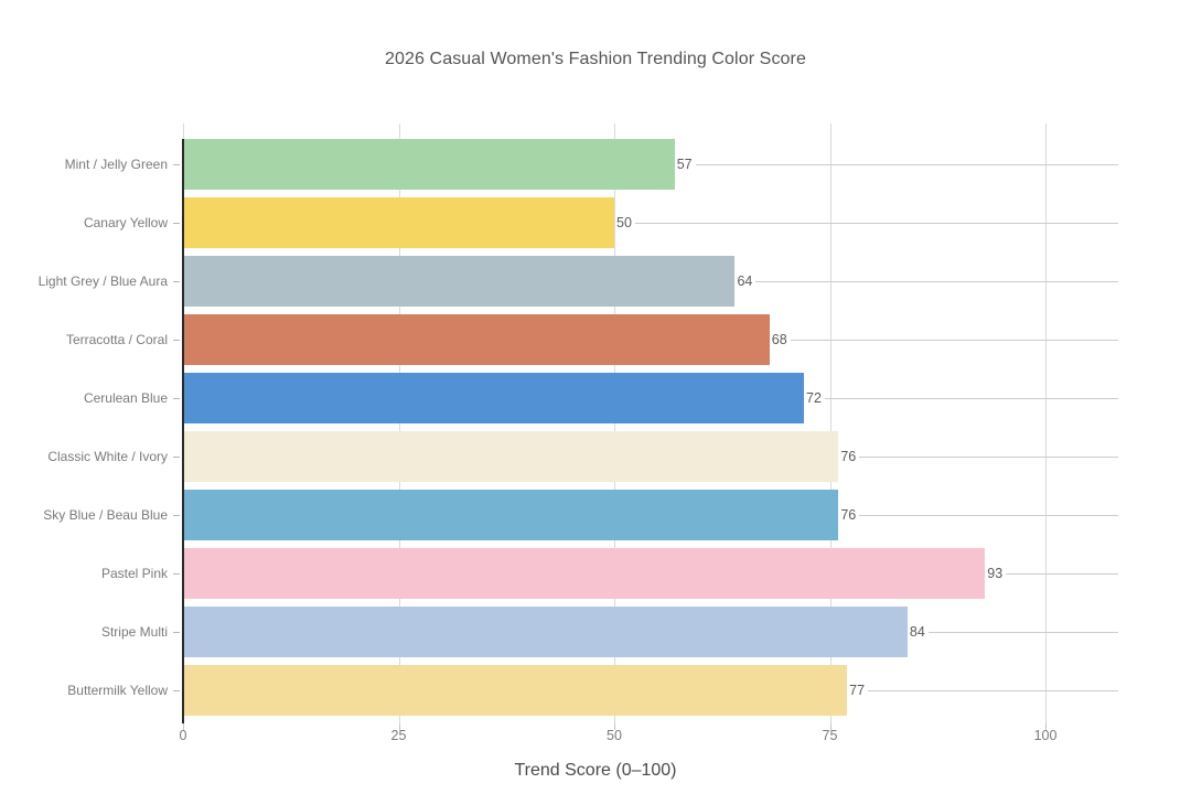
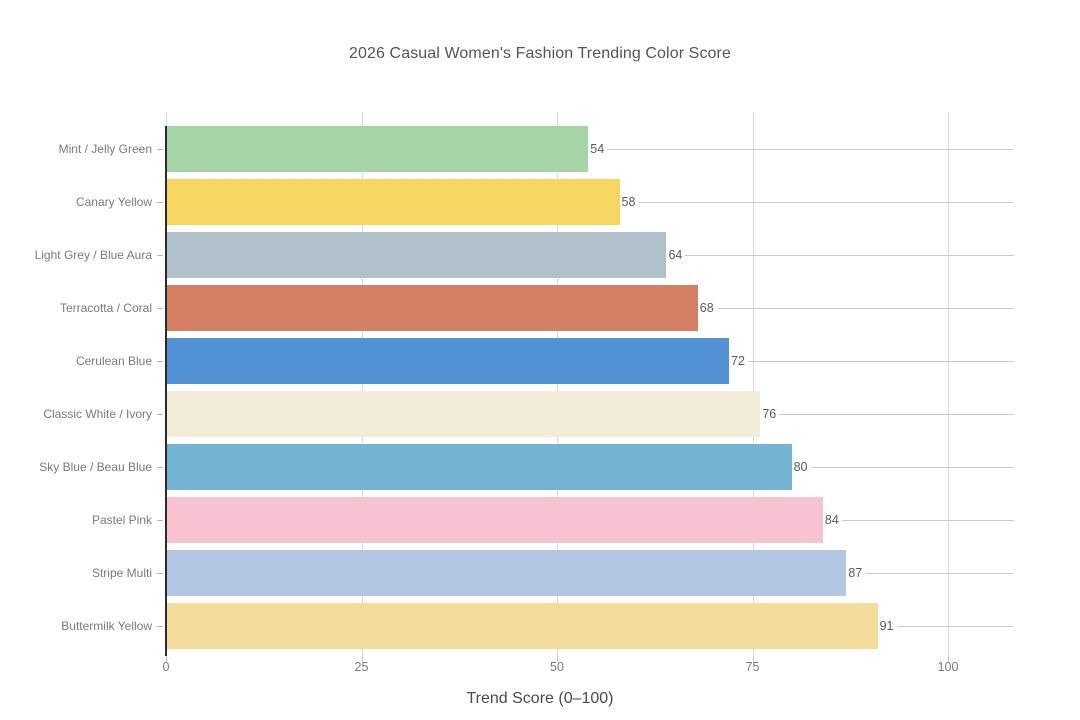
Mint / Jelly Green: 57 -> 54
Canary Yellow: 50 -> 58
Sky Blue / Beau Blue: 76 -> 80
Pastel Pink: 93 -> 84
Stripe Multi: 84 -> 87
Buttermilk Yellow: 77 -> 91
